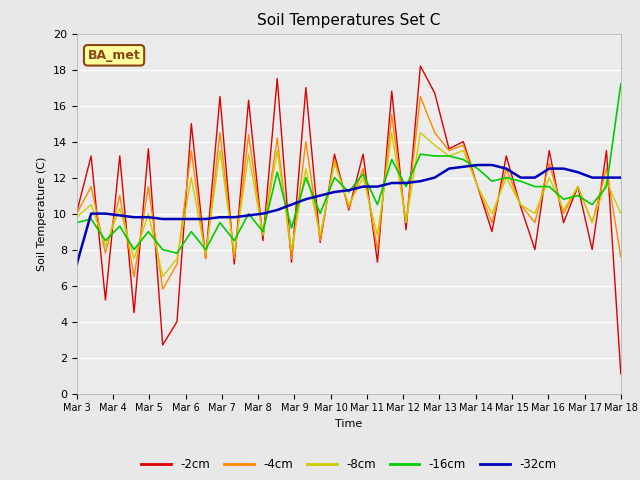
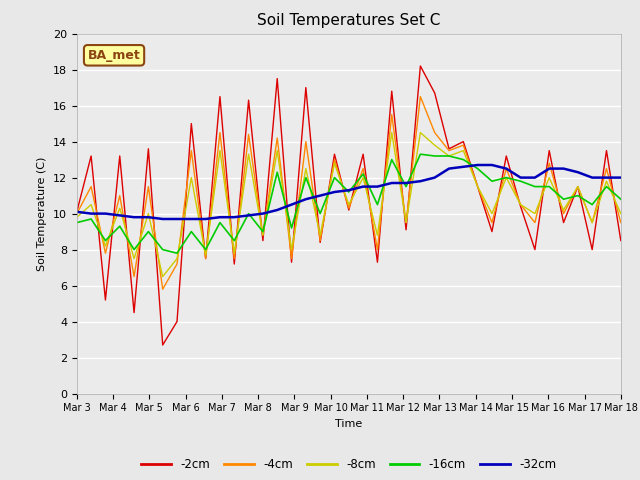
-32cm/Mar 3: 7.2 -> 10.1
-2cm/Mar 18: 1.1 -> 8.5
-4cm/Mar 18: 7.6 -> 9.5
-16cm/Mar 18: 17.2 -> 10.8
